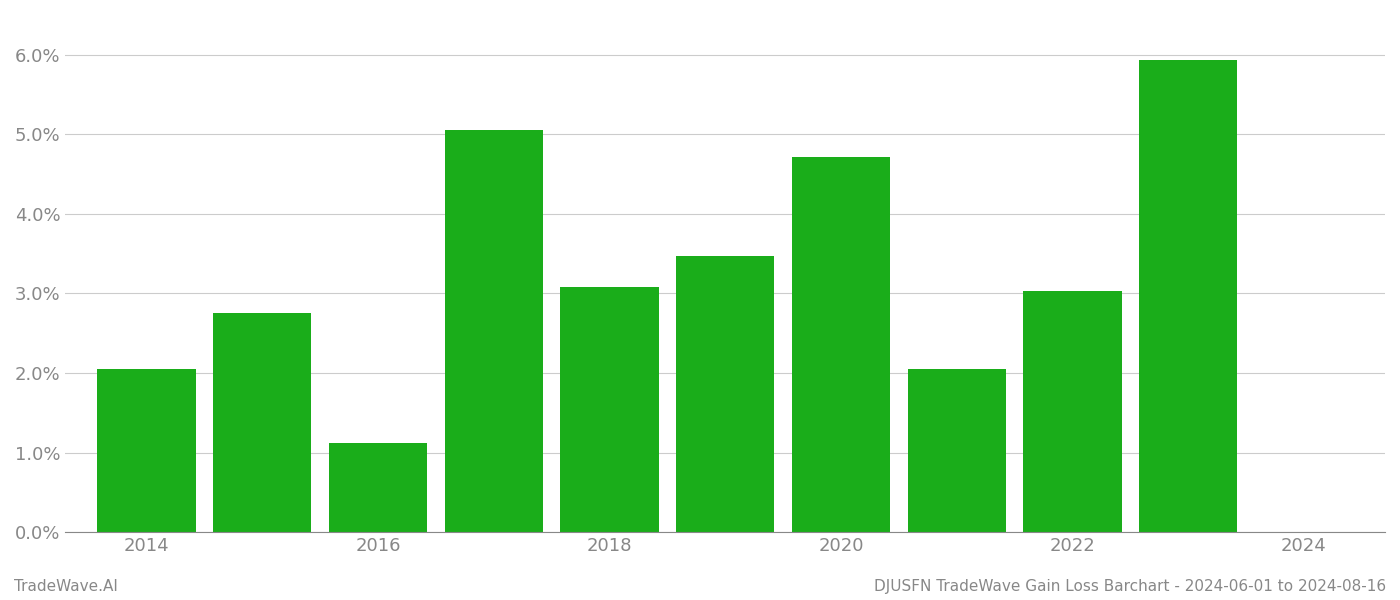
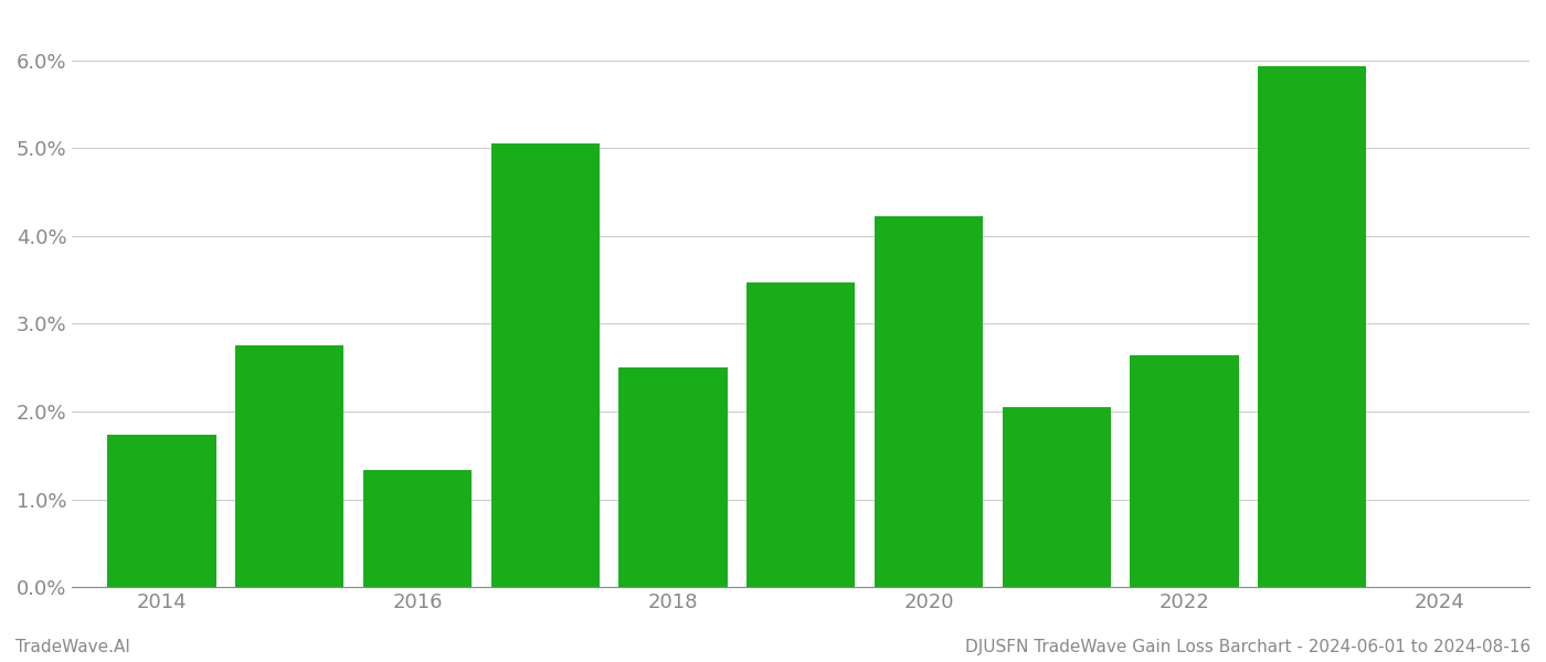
2014: 2.05% -> 1.74%
2016: 1.12% -> 1.34%
2018: 3.08% -> 2.50%
2020: 4.72% -> 4.22%
2022: 3.03% -> 2.64%
